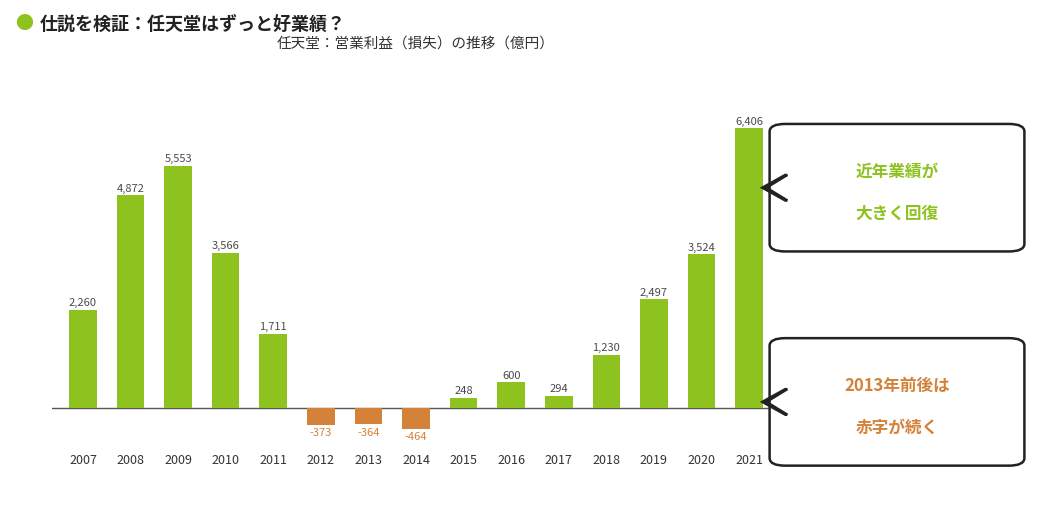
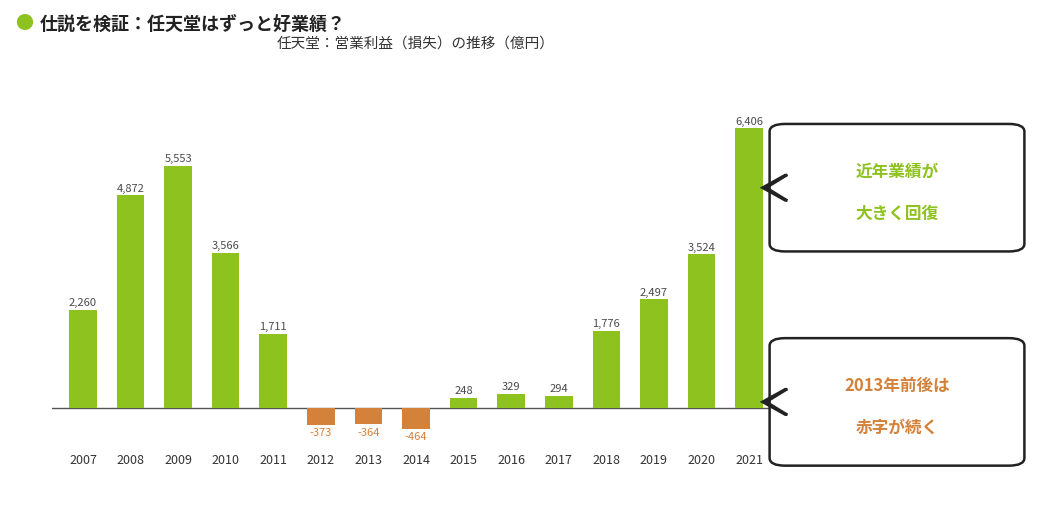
2016: 600 -> 329
2018: 1,230 -> 1,776
